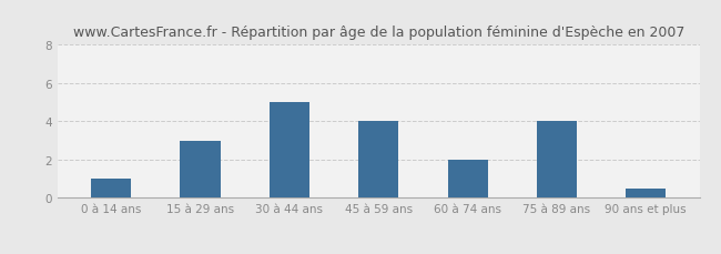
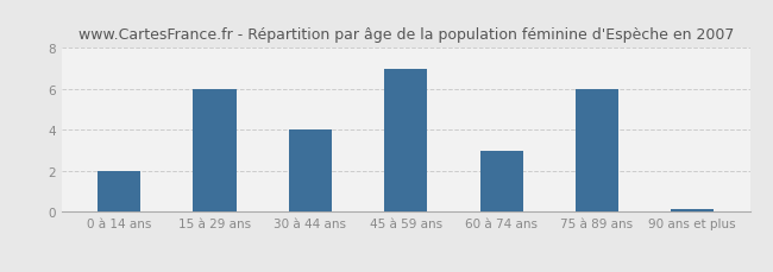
0 à 14 ans: 1.0 -> 2.0
15 à 29 ans: 3.0 -> 6.0
30 à 44 ans: 5.0 -> 4.0
45 à 59 ans: 4.0 -> 7.0
60 à 74 ans: 2.0 -> 3.0
75 à 89 ans: 4.0 -> 6.0
90 ans et plus: 0.5 -> 0.1
